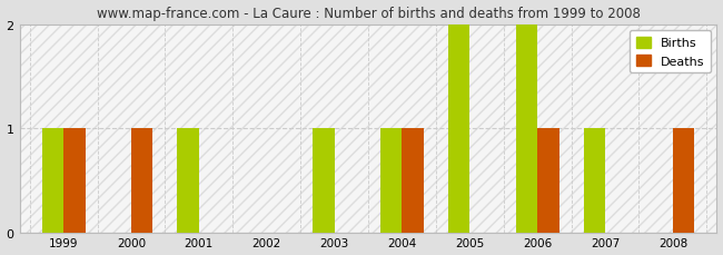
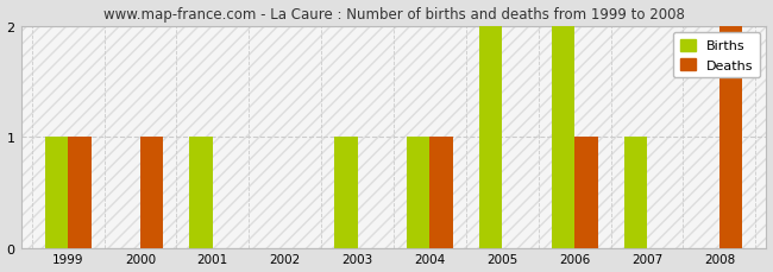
Deaths/2008: 1 -> 2
